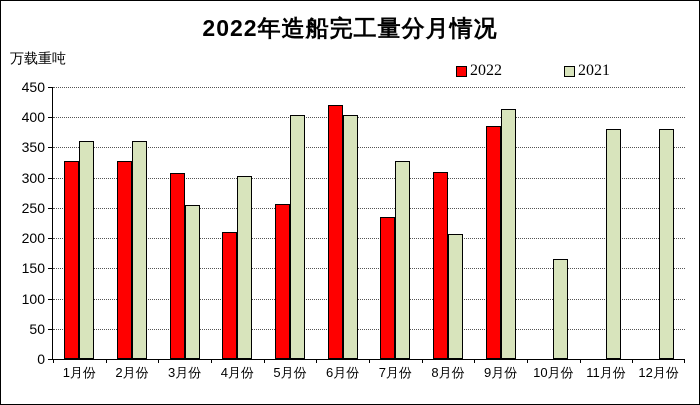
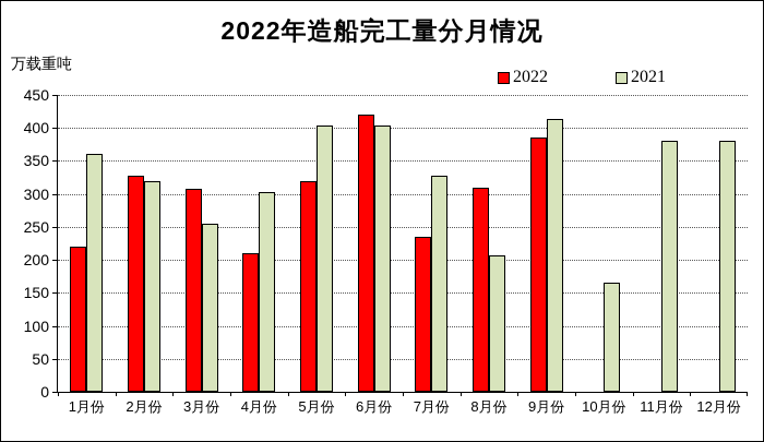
2022/1月份: 330 -> 220
2021/2月份: 360 -> 320
2022/5月份: 260 -> 320
